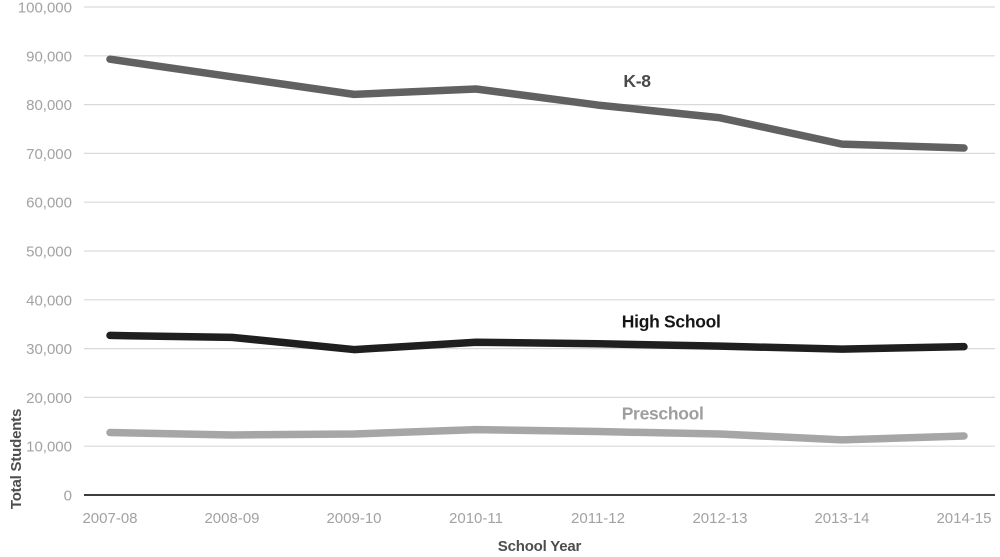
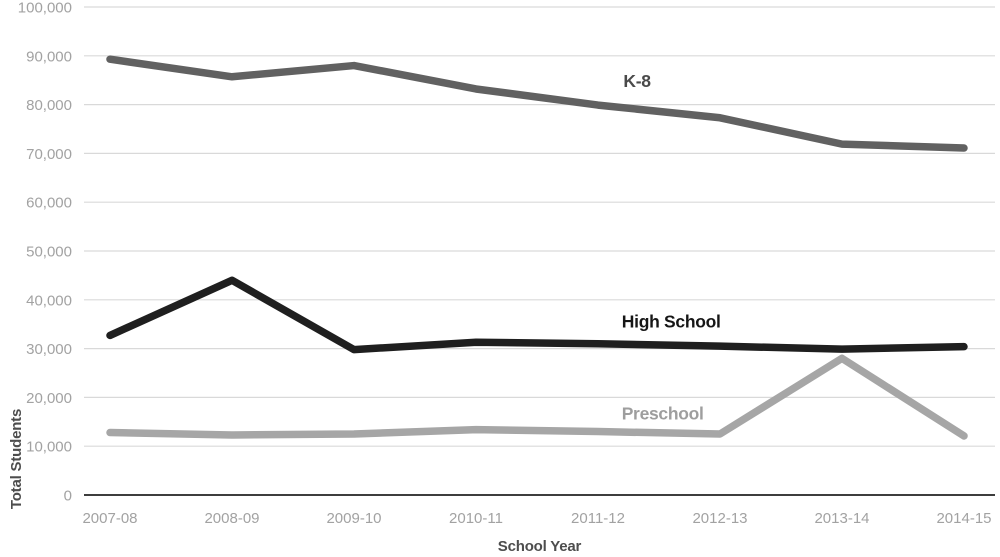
High School/2008-09: 32000 -> 44000
K-8/2009-10: 82000 -> 88000
Preschool/2013-14: 11000 -> 28000
